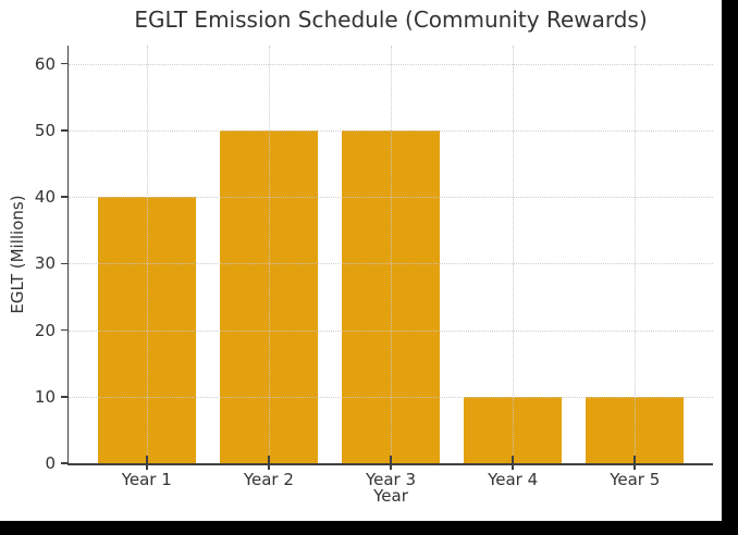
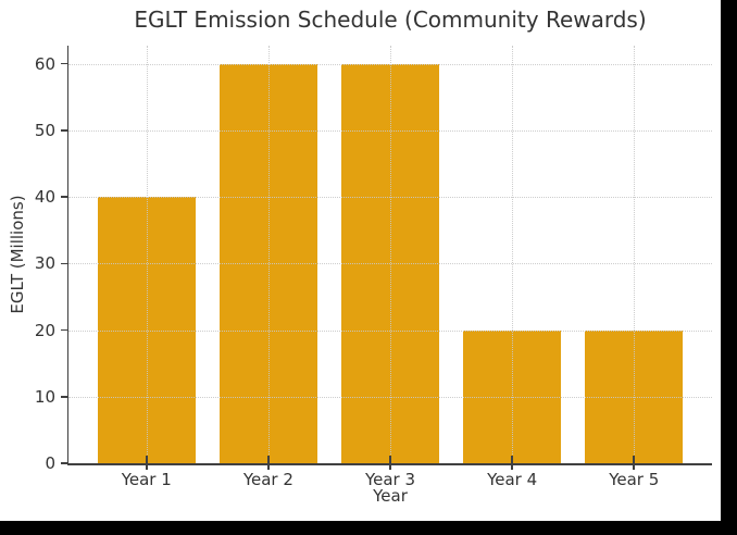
Year 2: 50 -> 60
Year 3: 50 -> 60
Year 4: 10 -> 20
Year 5: 10 -> 20
